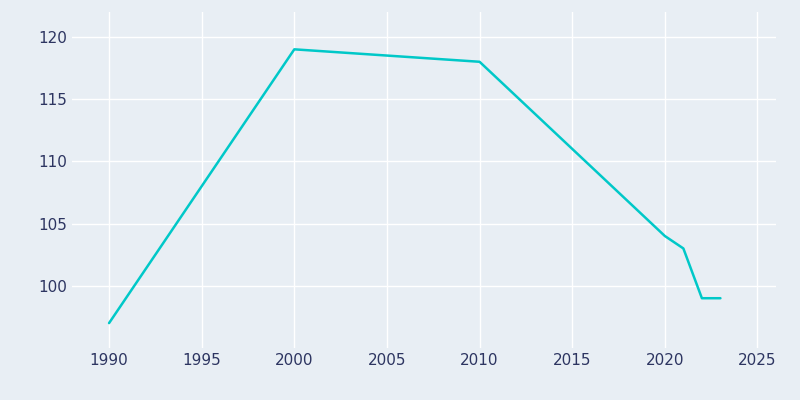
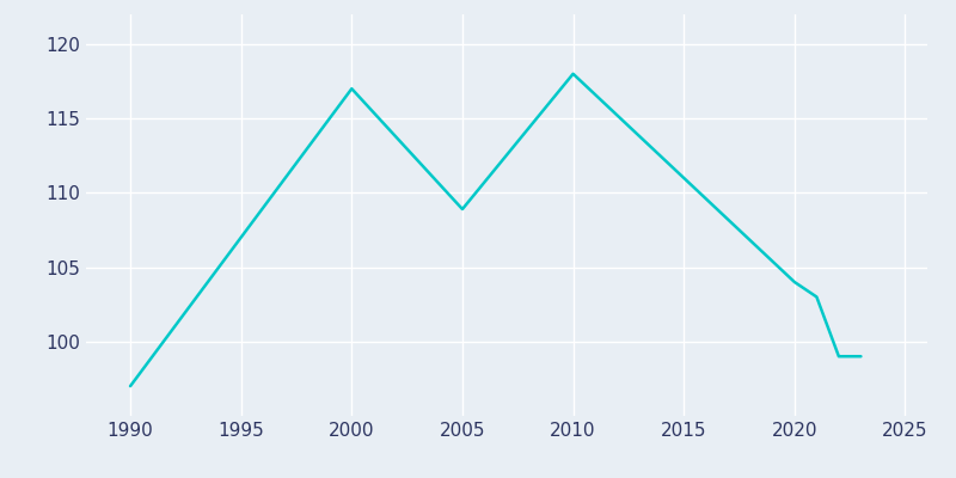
2000: 119.0 -> 117.0
2005: 118.5 -> 108.9
